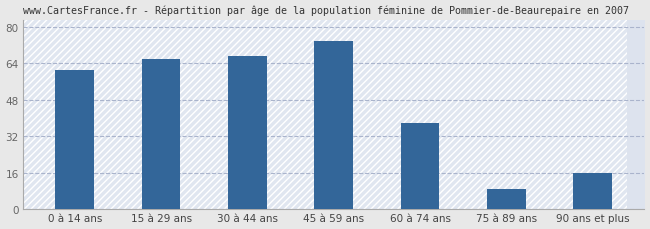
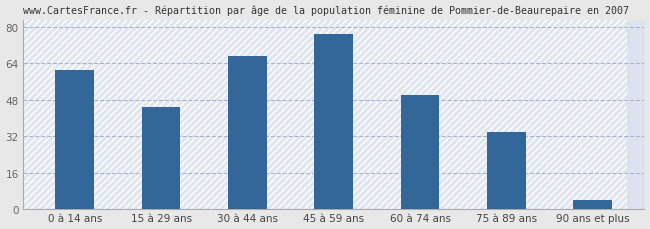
15 à 29 ans: 66 -> 45
45 à 59 ans: 74 -> 77
60 à 74 ans: 38 -> 50
75 à 89 ans: 9 -> 34
90 ans et plus: 16 -> 4
